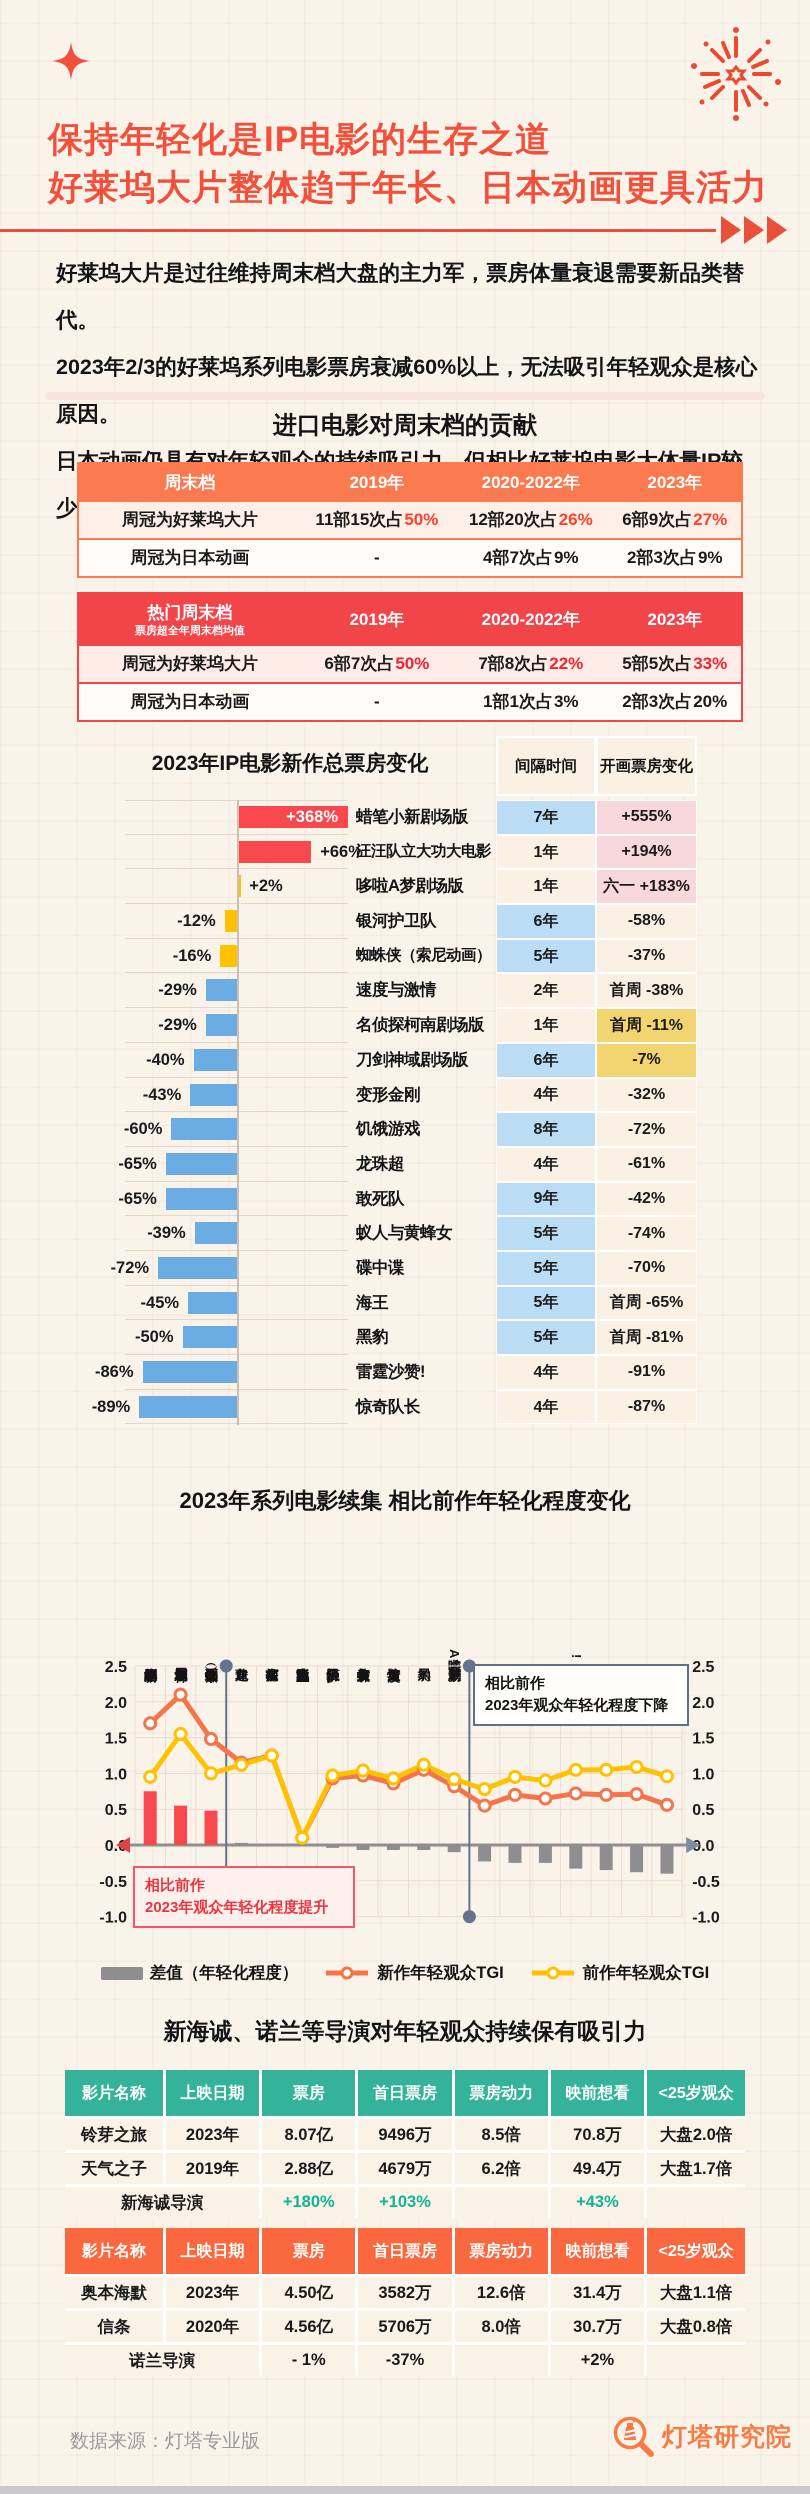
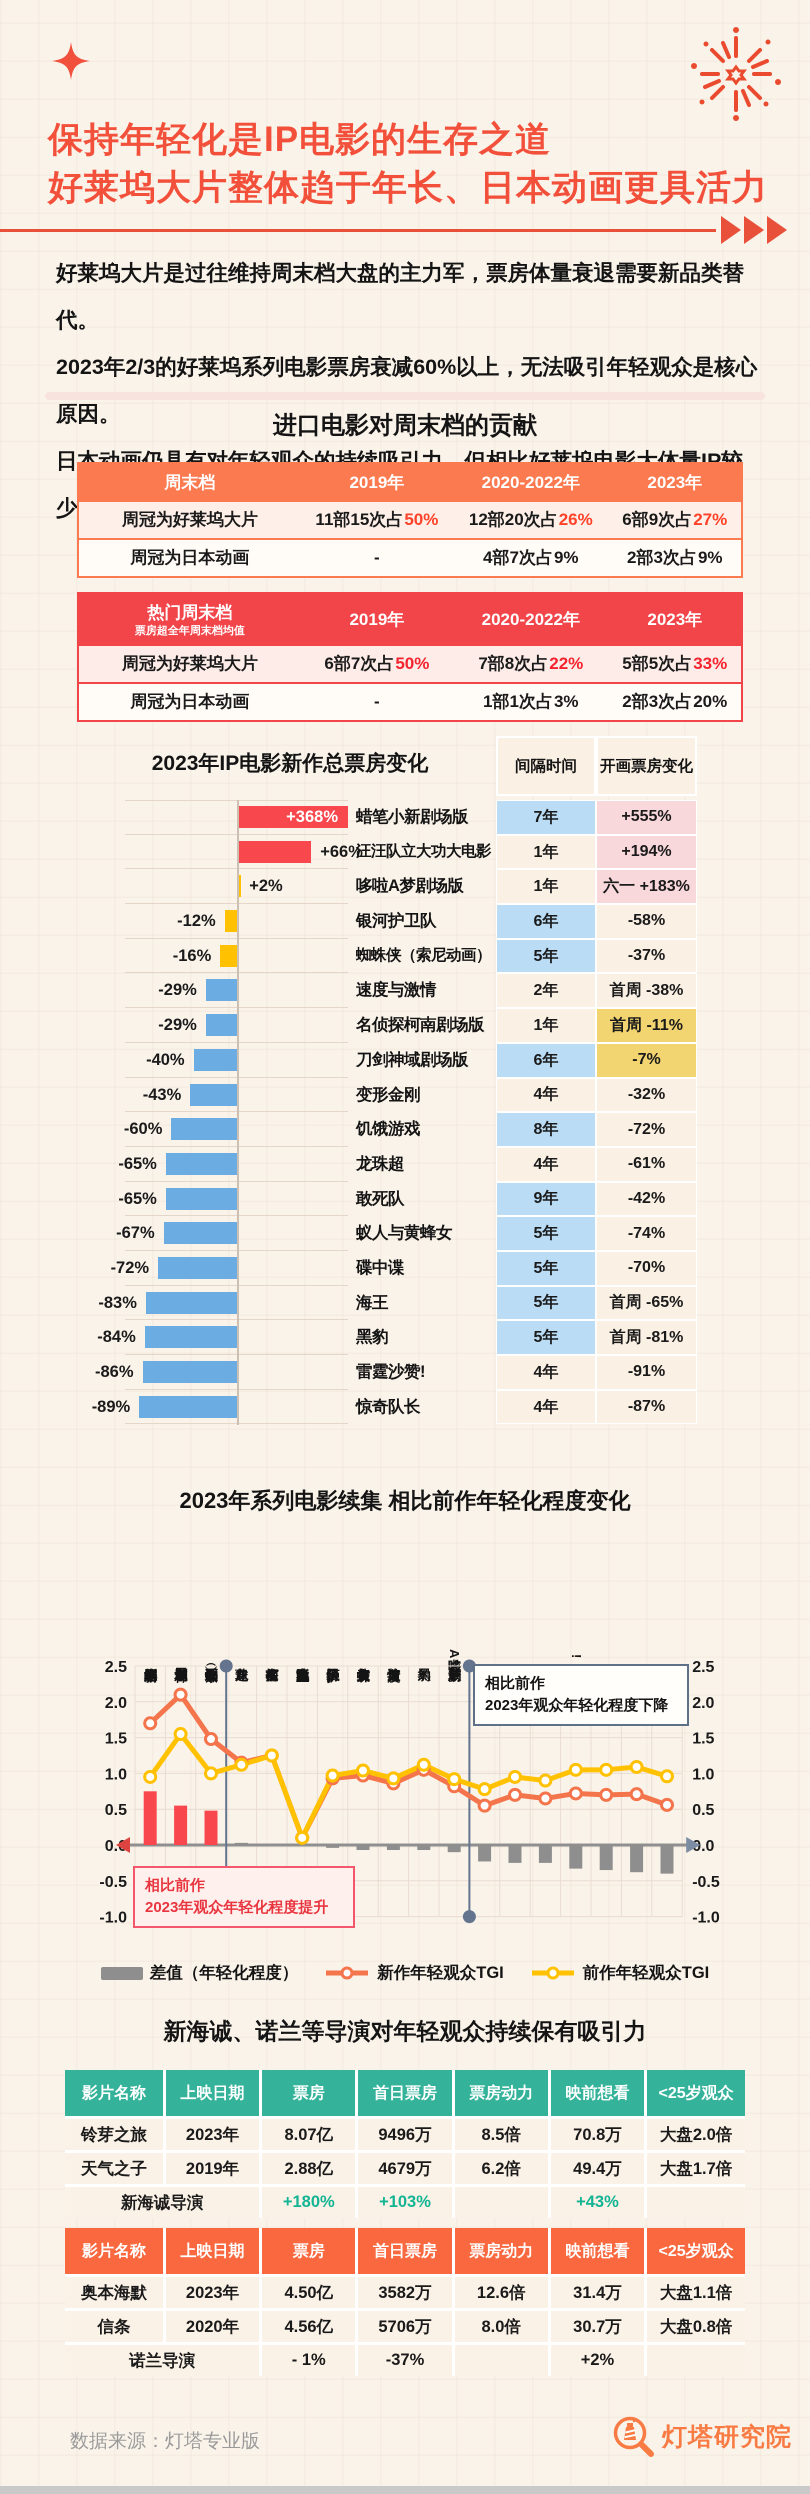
2023年IP电影新作总票房变化/蚁人与黄蜂女: -39% -> -67%
2023年IP电影新作总票房变化/海王: -45% -> -83%
2023年IP电影新作总票房变化/黑豹: -50% -> -84%
